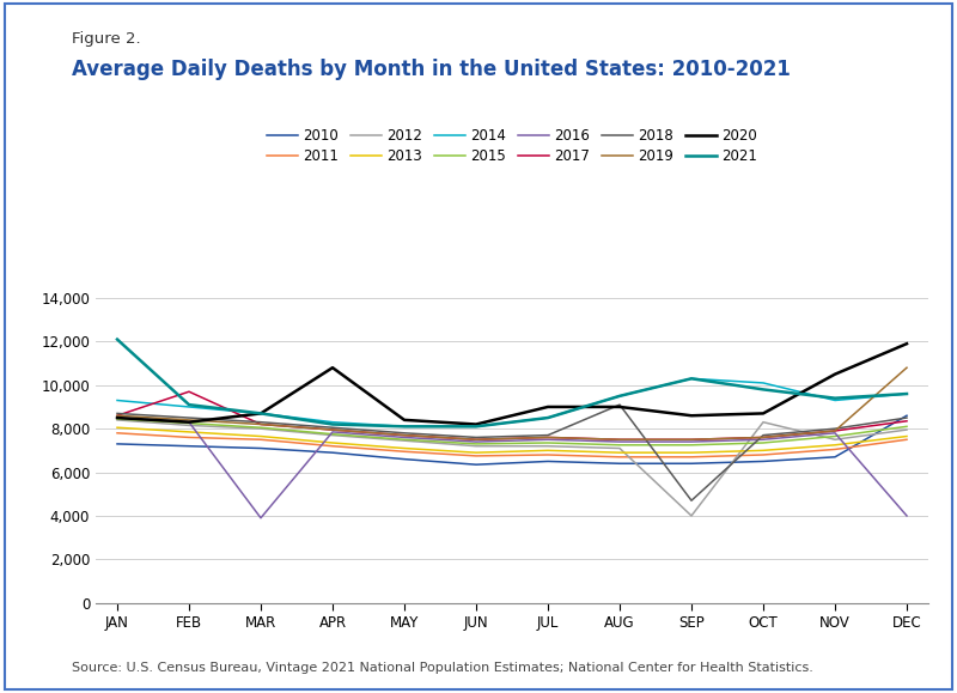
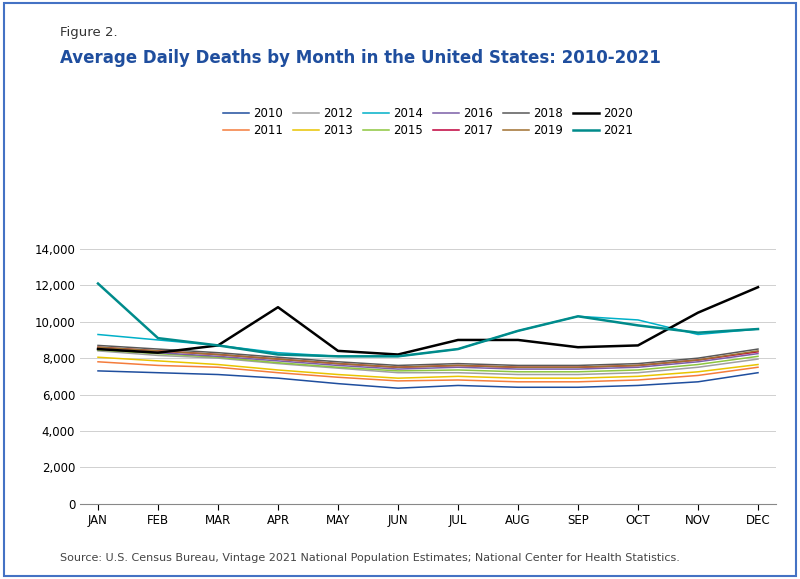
2017/FEB: 9,700 -> 8,400
2016/MAR: 3,900 -> 8,100
2018/AUG: 9,100 -> 7,600
2012/SEP: 4,000 -> 7,100
2018/SEP: 4,700 -> 7,600
2012/OCT: 8,300 -> 7,200
2010/DEC: 8,600 -> 7,200
2016/DEC: 4,000 -> 8,200
2019/DEC: 10,800 -> 8,400
